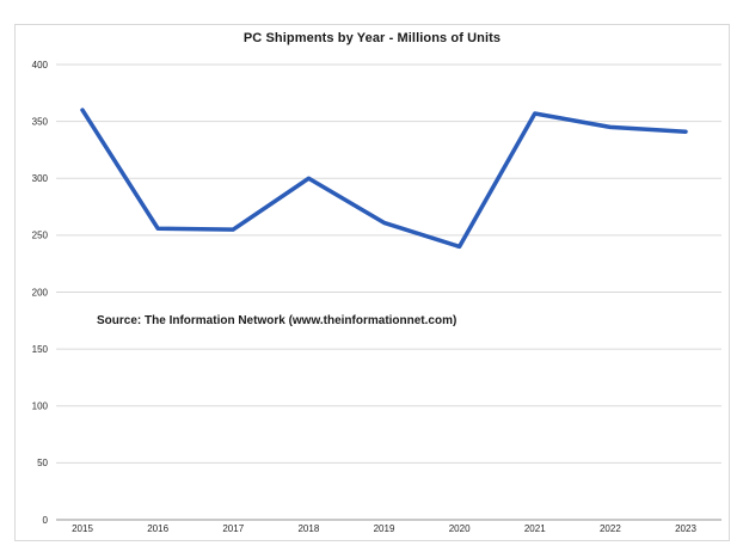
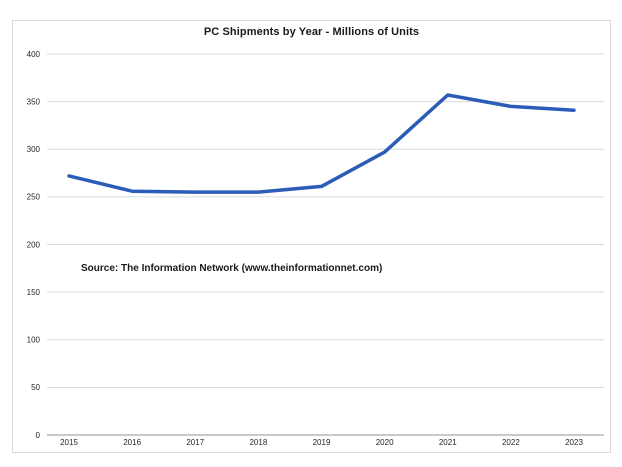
2015: 360 -> 270
2018: 300 -> 260
2020: 240 -> 300
